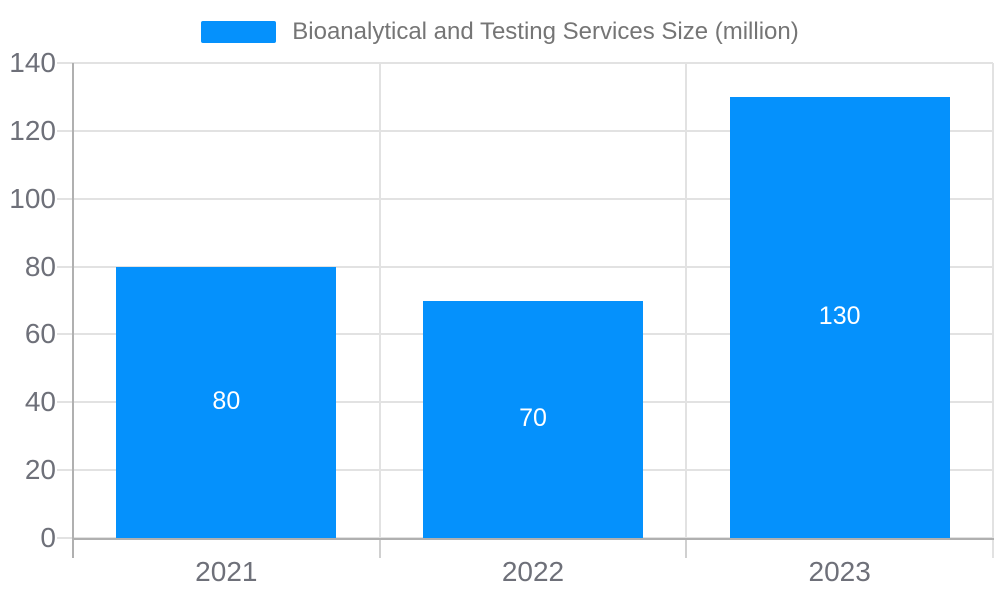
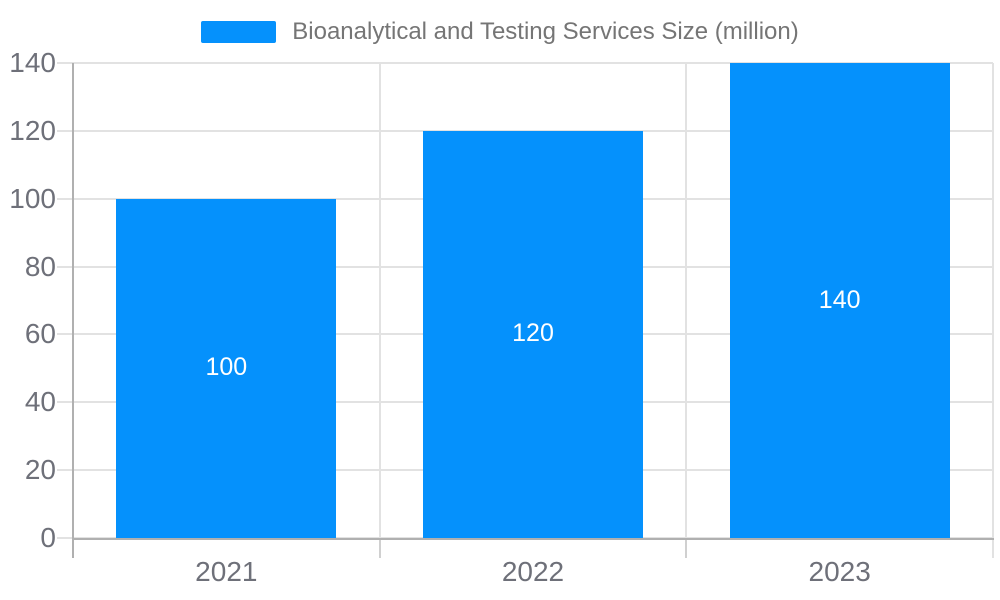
2021: 80 -> 100
2022: 70 -> 120
2023: 130 -> 140
